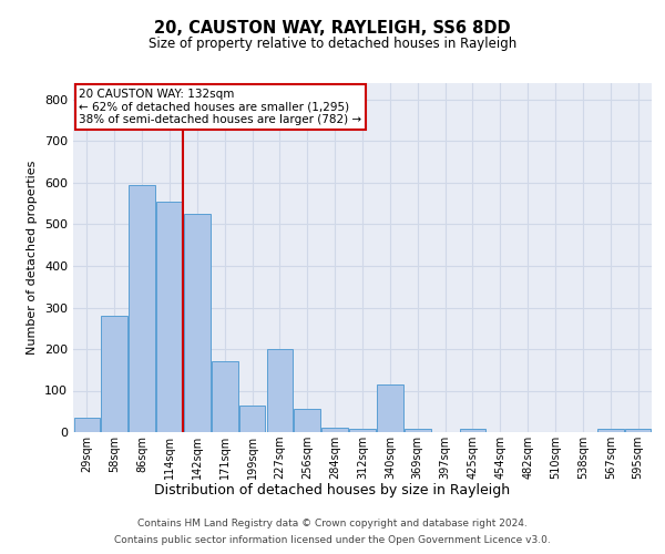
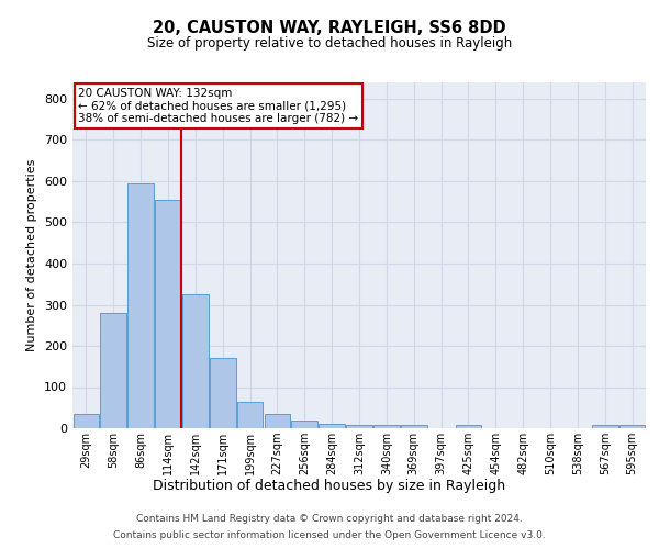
142sqm: 525 -> 325
227sqm: 200 -> 35
256sqm: 55 -> 18
340sqm: 115 -> 8
